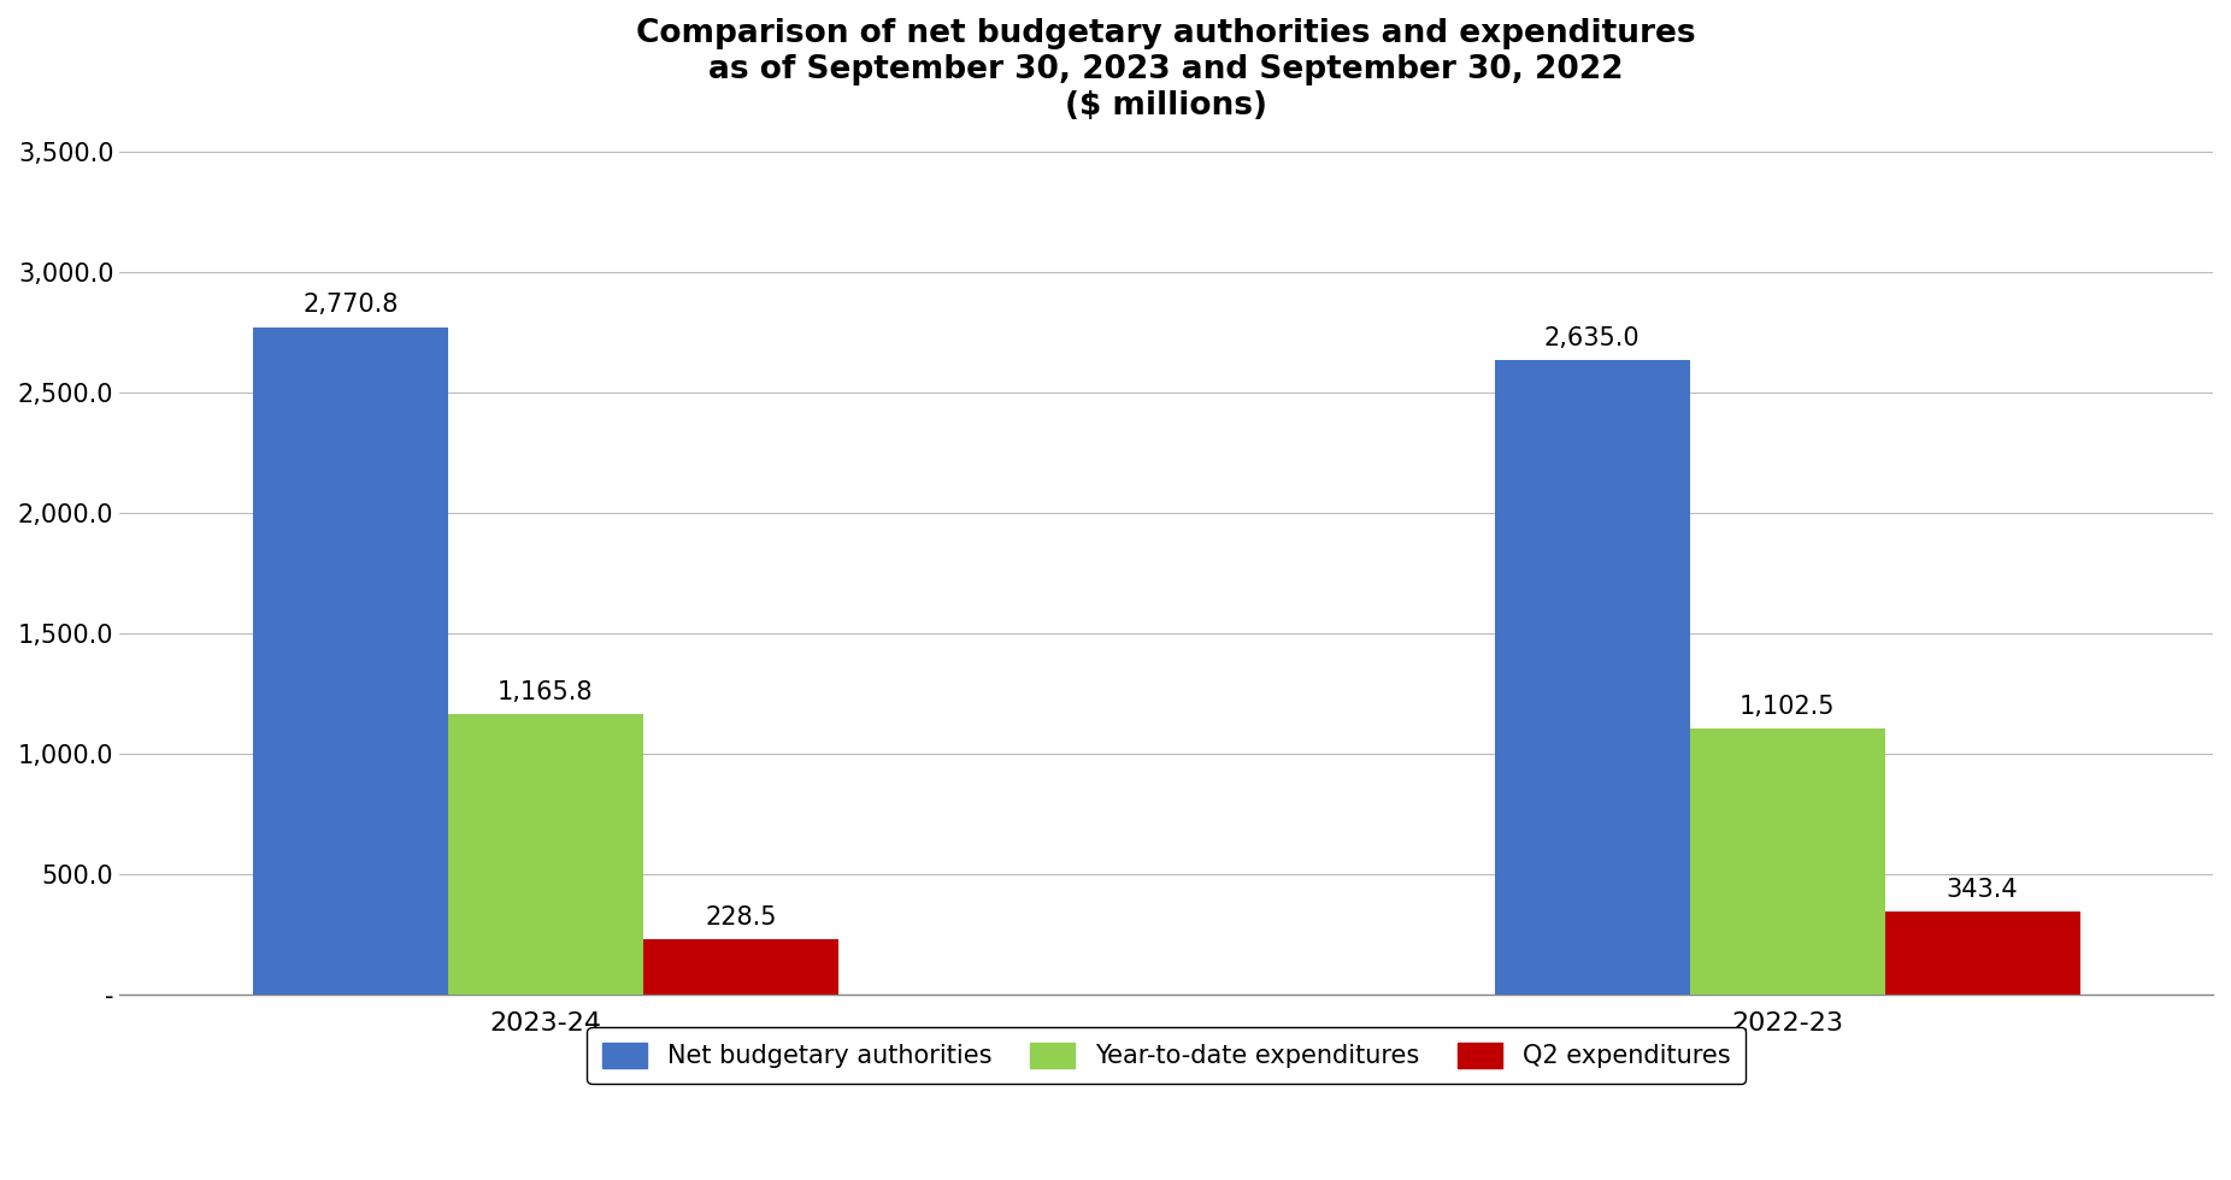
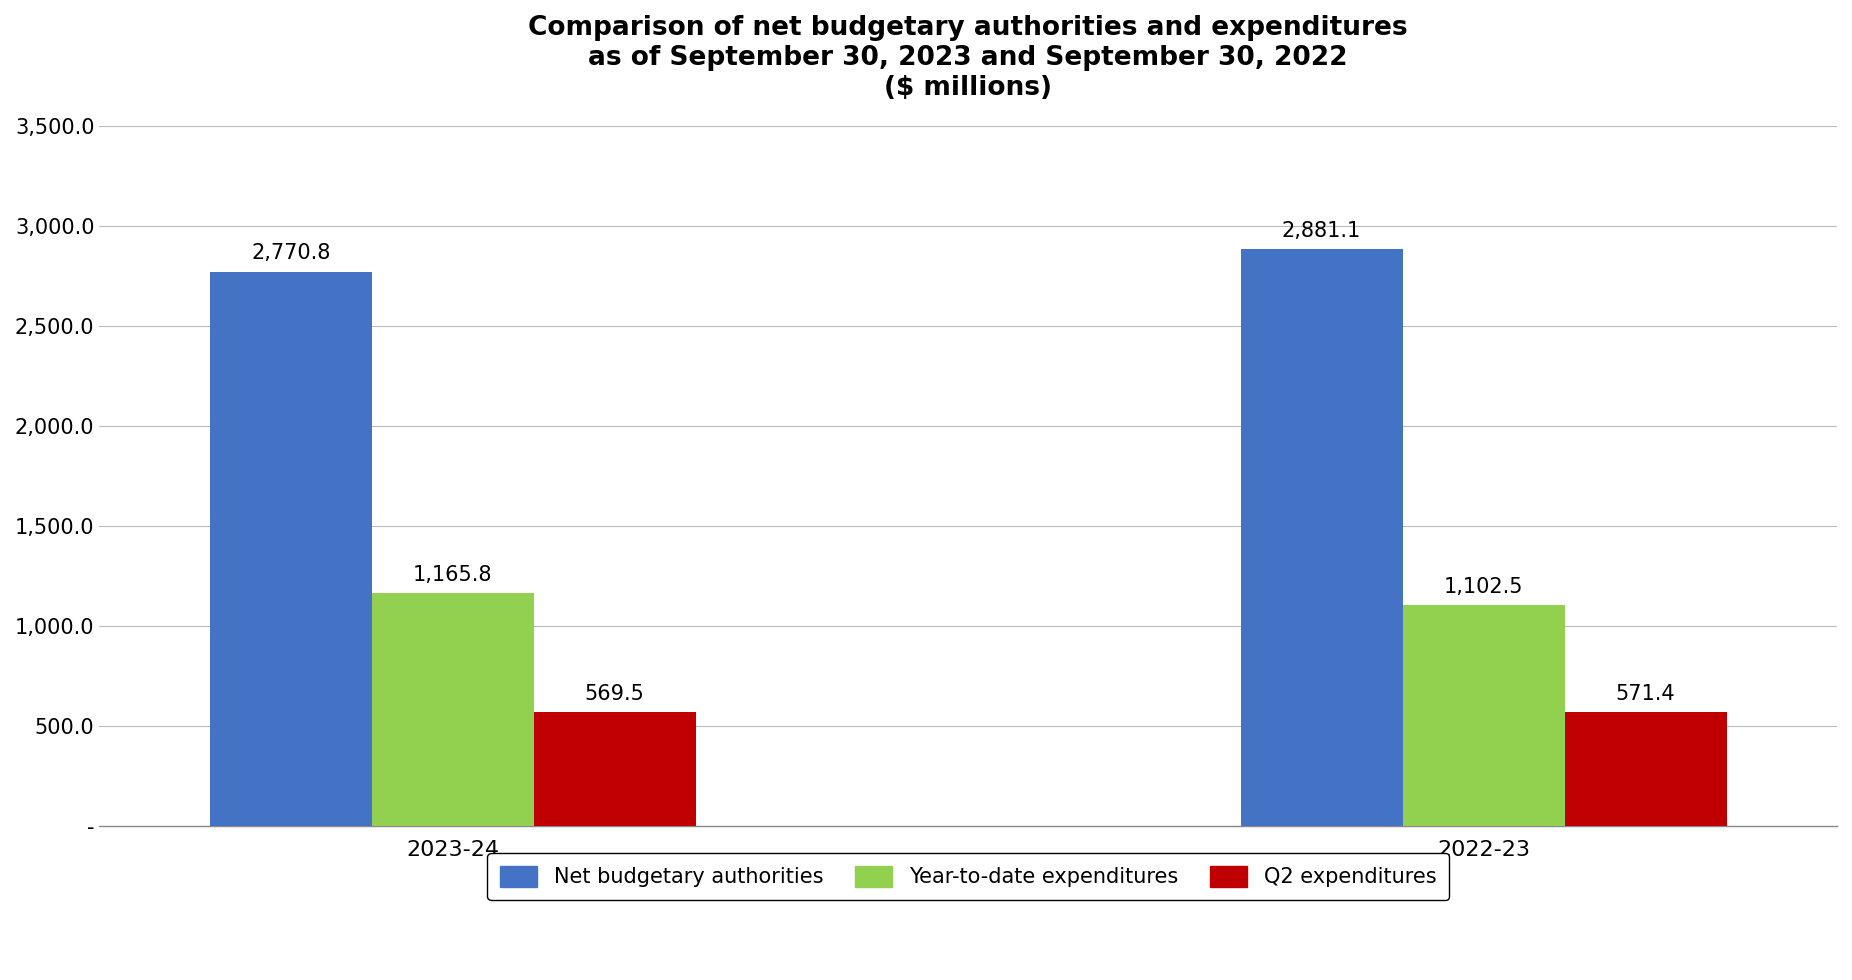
Q2 expenditures/2023-24: 228.5 -> 569.5
Net budgetary authorities/2022-23: 2,635.0 -> 2,881.1
Q2 expenditures/2022-23: 343.4 -> 571.4
